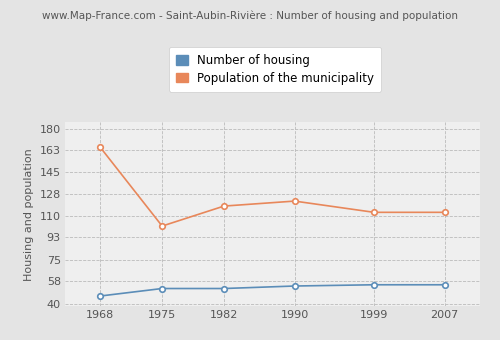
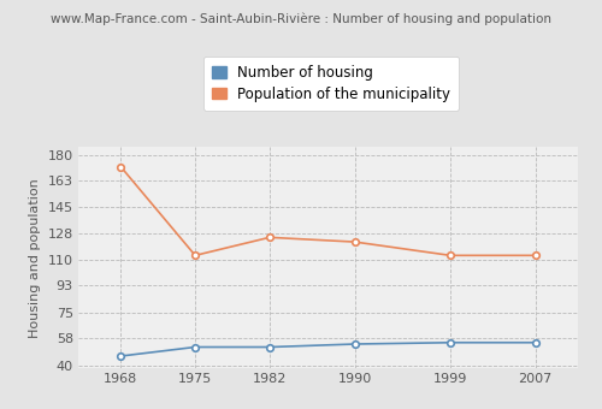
Population of the municipality/1968: 165 -> 172
Population of the municipality/1975: 102 -> 113
Population of the municipality/1982: 118 -> 125
